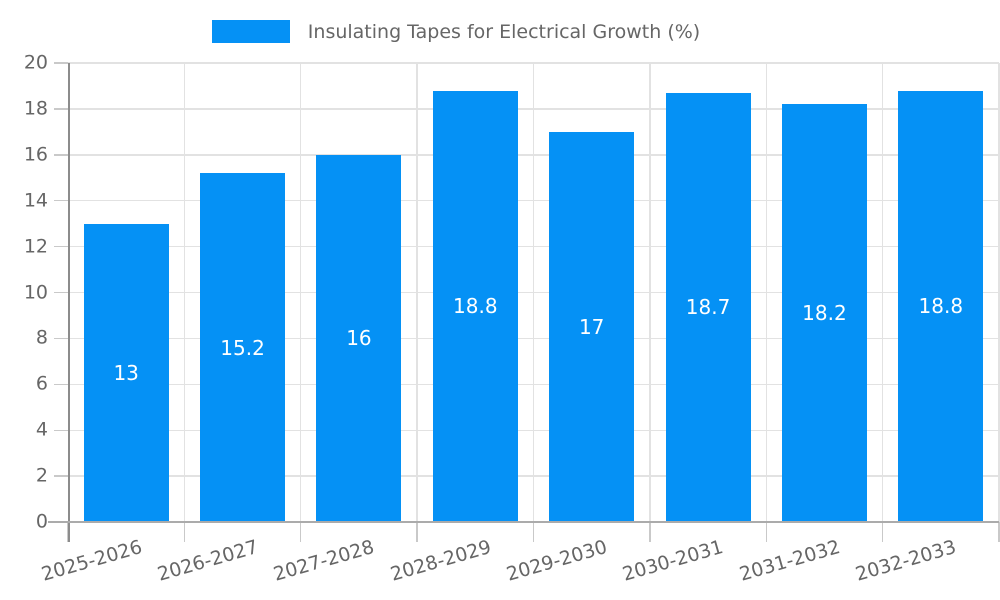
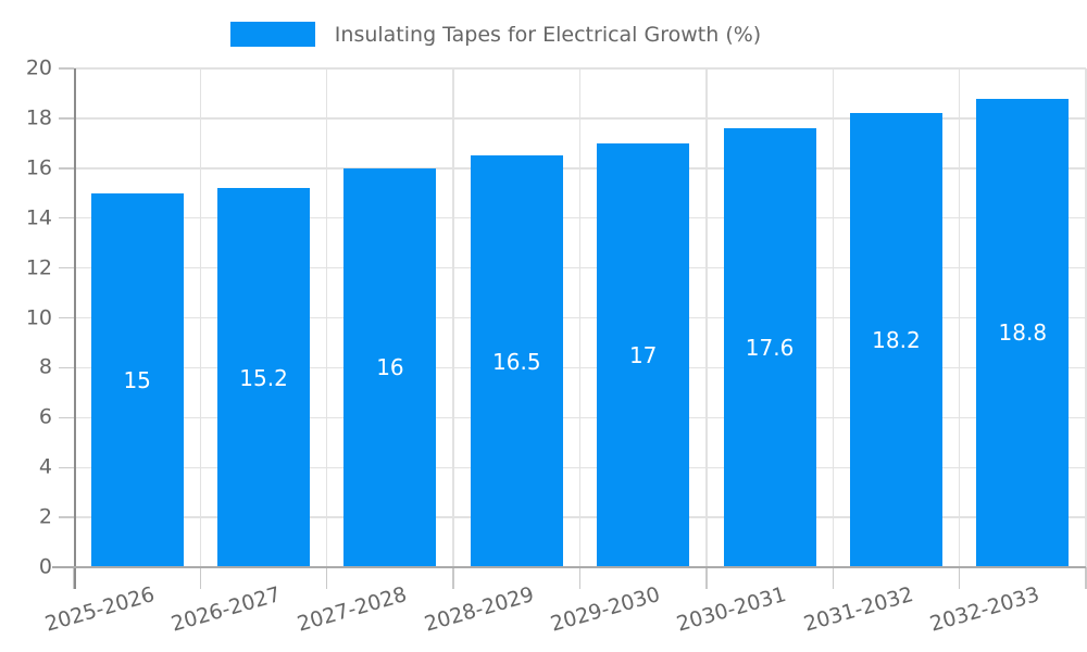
2025-2026: 13 -> 15
2028-2029: 18.8 -> 16.5
2030-2031: 18.7 -> 17.6
